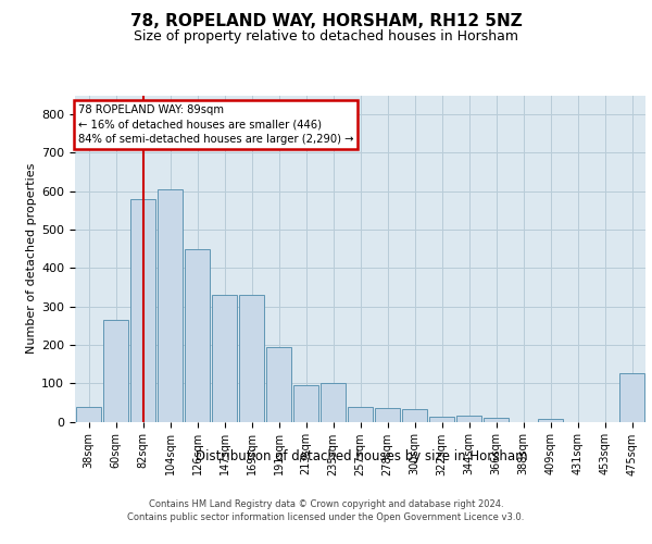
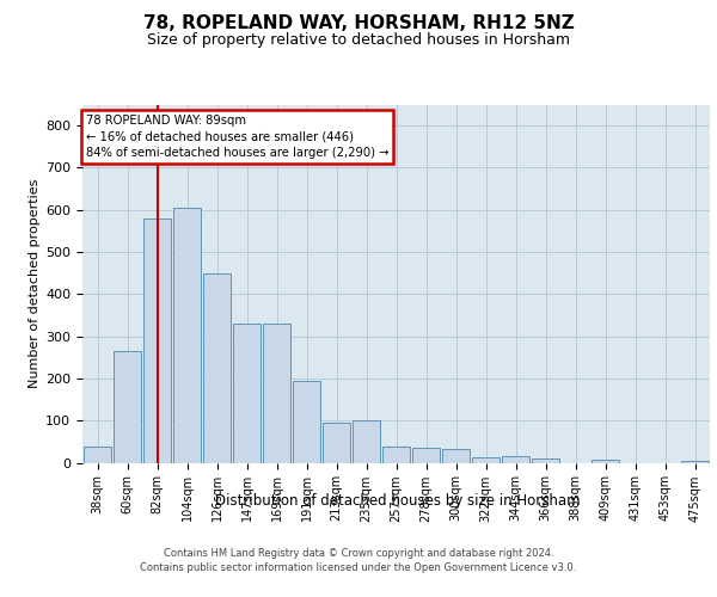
475sqm: 125 -> 5
